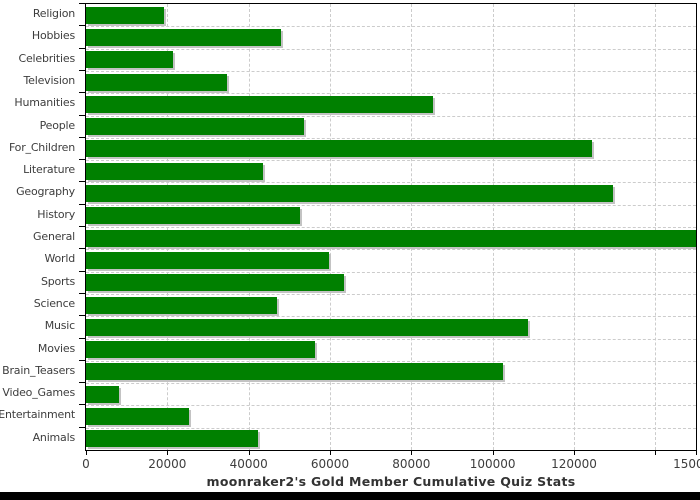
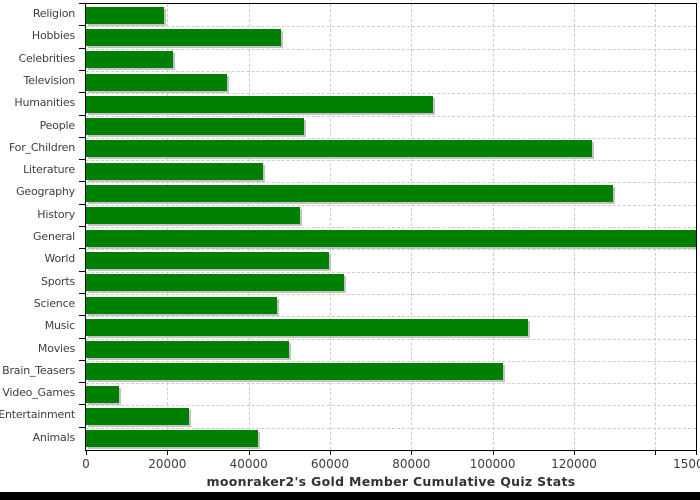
Movies: 56000 -> 50000
